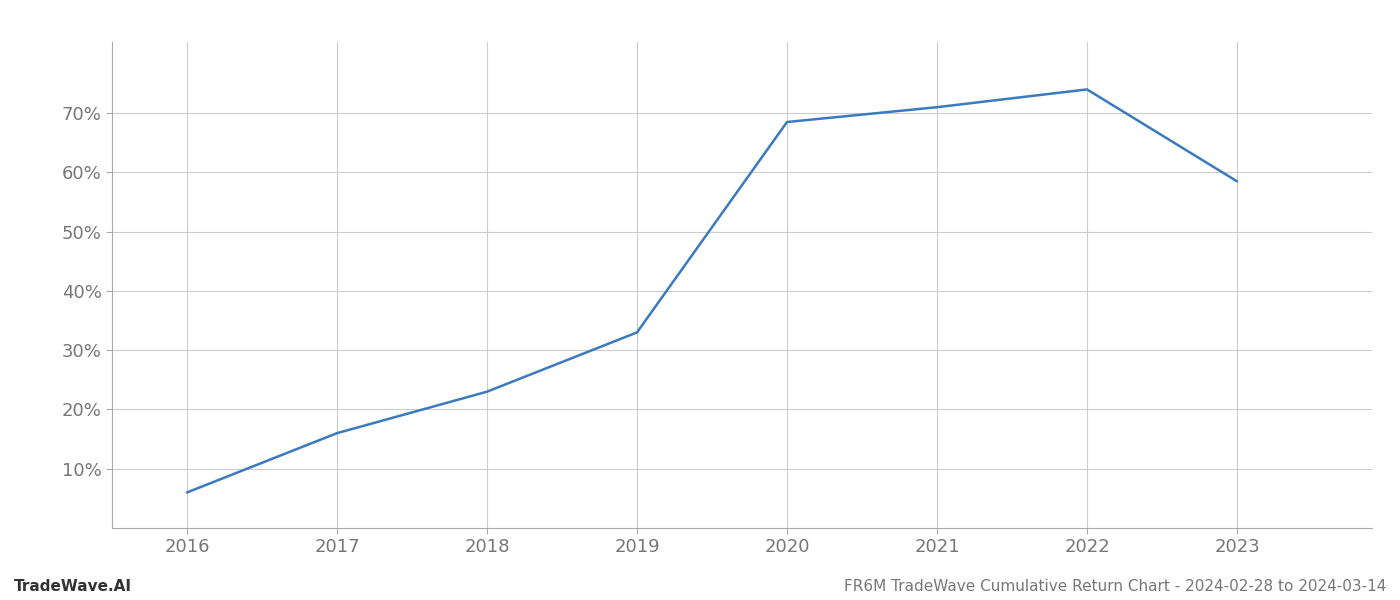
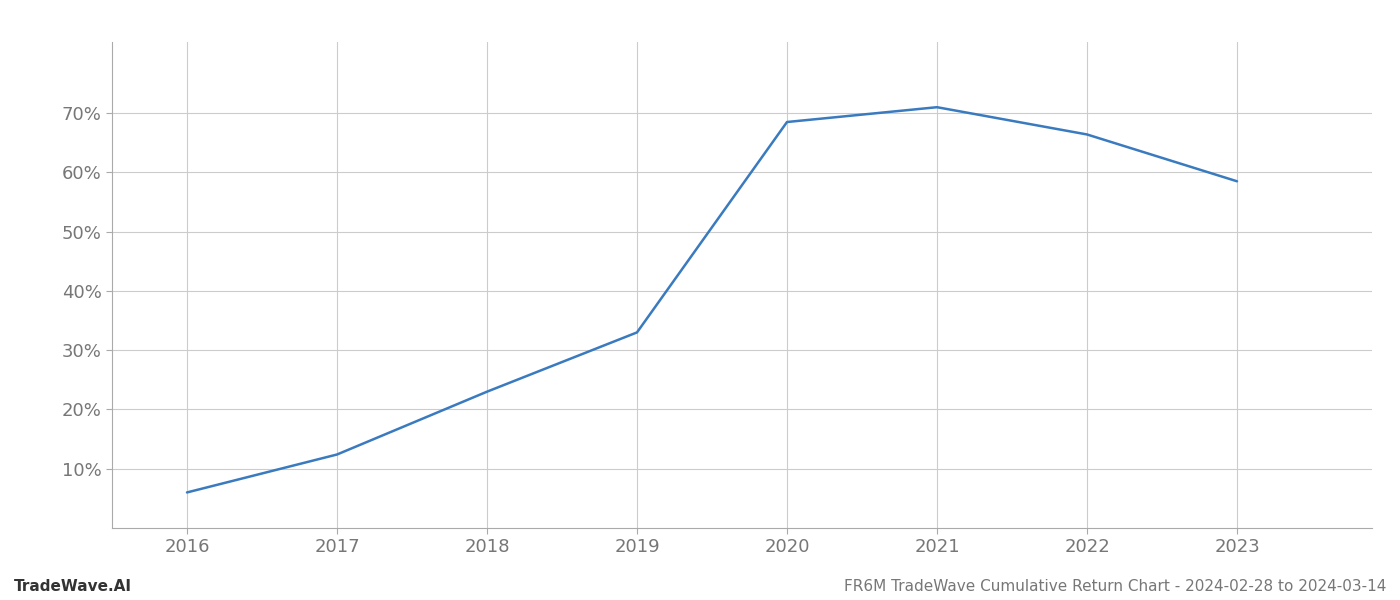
2017: 16.0% -> 12.4%
2022: 74.0% -> 66.4%
